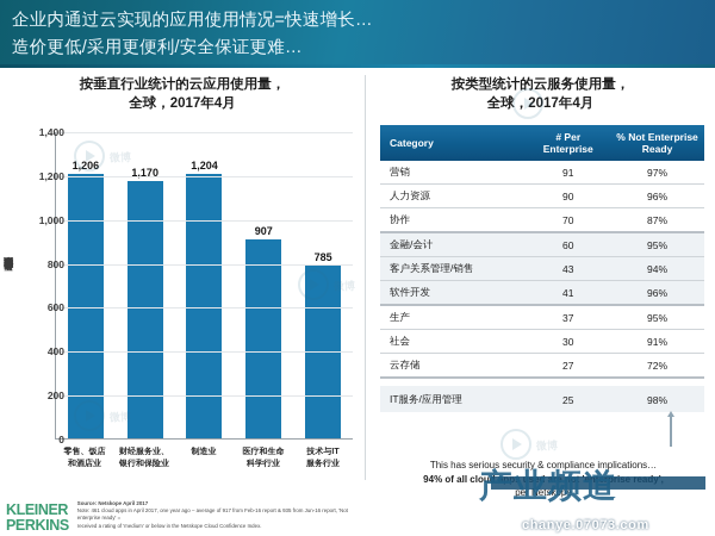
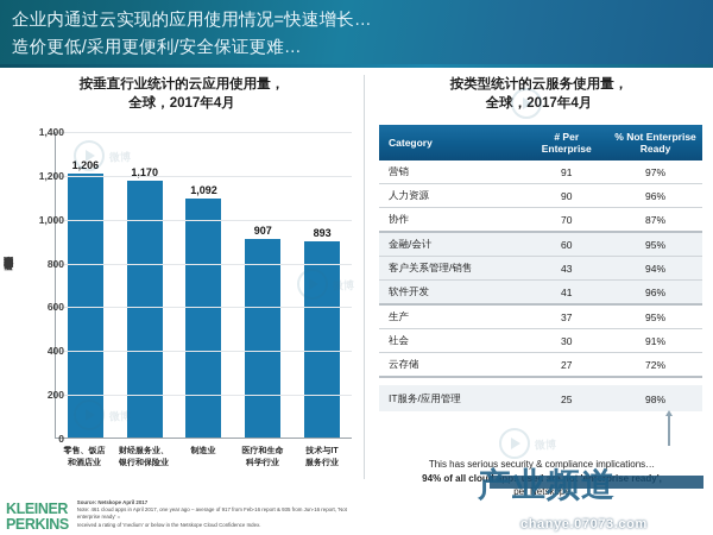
按垂直行业统计的云应用使用量，全球，2017年4月/制造业: 1,204 -> 1,092
按垂直行业统计的云应用使用量，全球，2017年4月/技术与IT 服务行业: 785 -> 893
